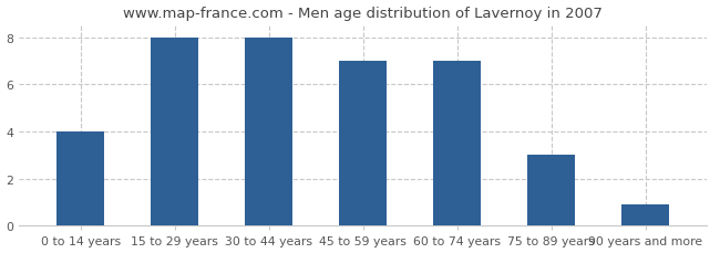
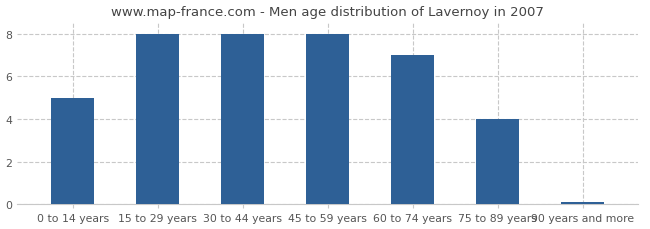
0 to 14 years: 4.0 -> 5.0
45 to 59 years: 7.0 -> 8.0
75 to 89 years: 3.0 -> 4.0
90 years and more: 0.9 -> 0.1
